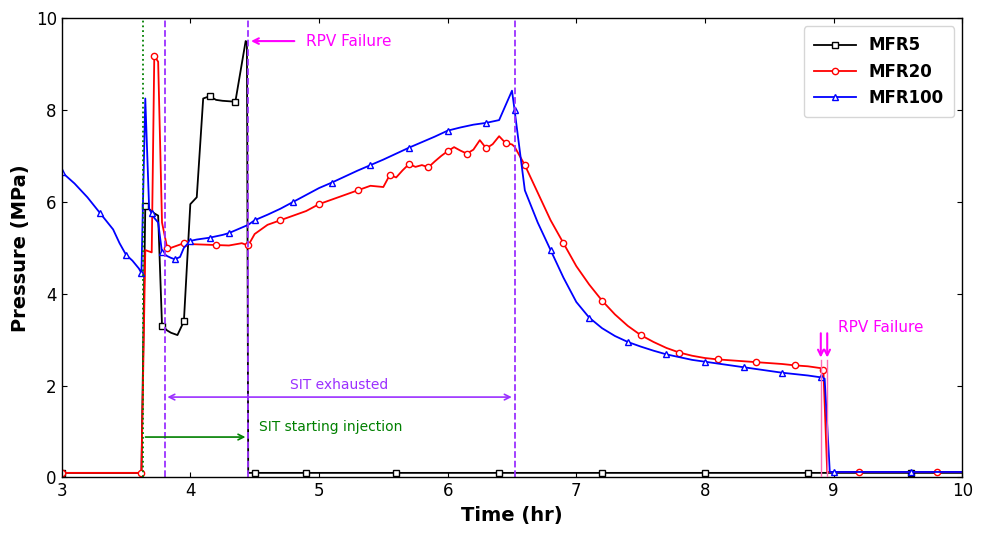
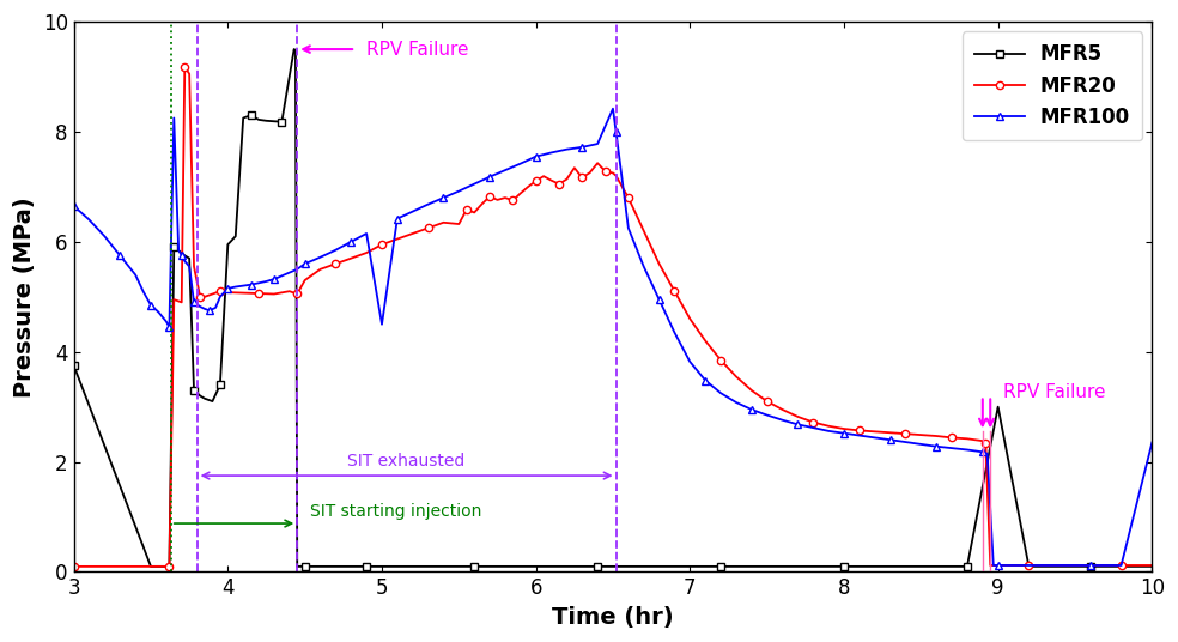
MFR5/3: 0.10 -> 3.75
MFR100/5: 6.30 -> 4.50
MFR5/9: 0.10 -> 3.00
MFR100/10: 0.12 -> 2.35
